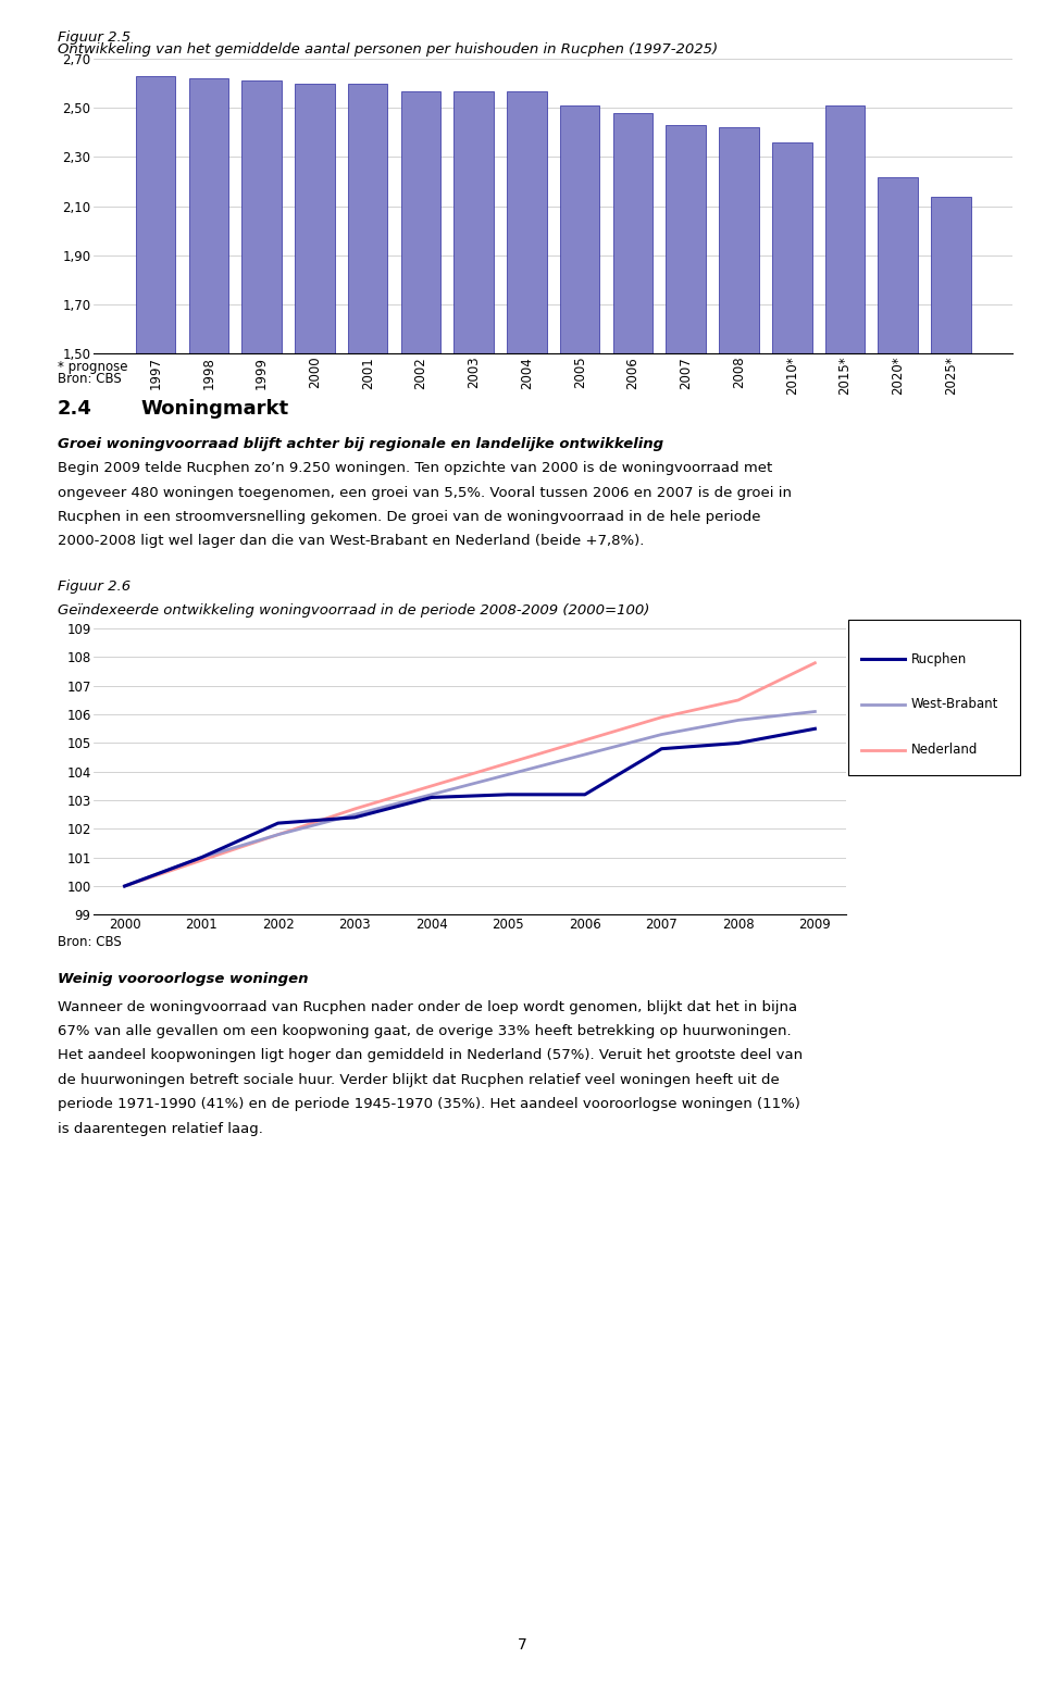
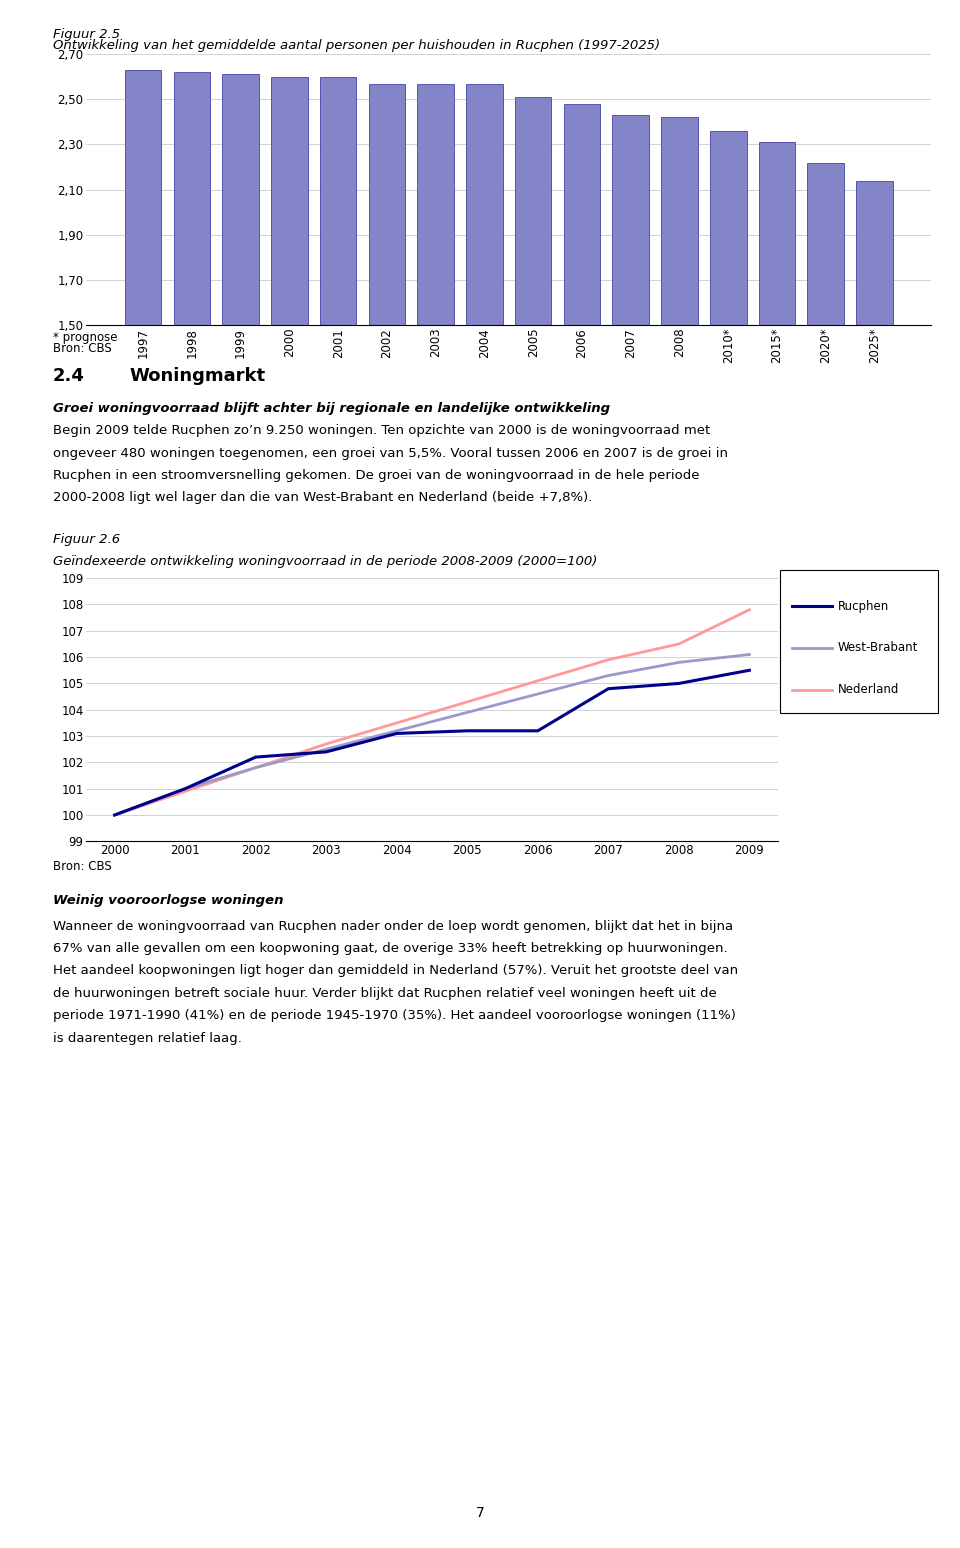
2015*: 2,51 -> 2,31
